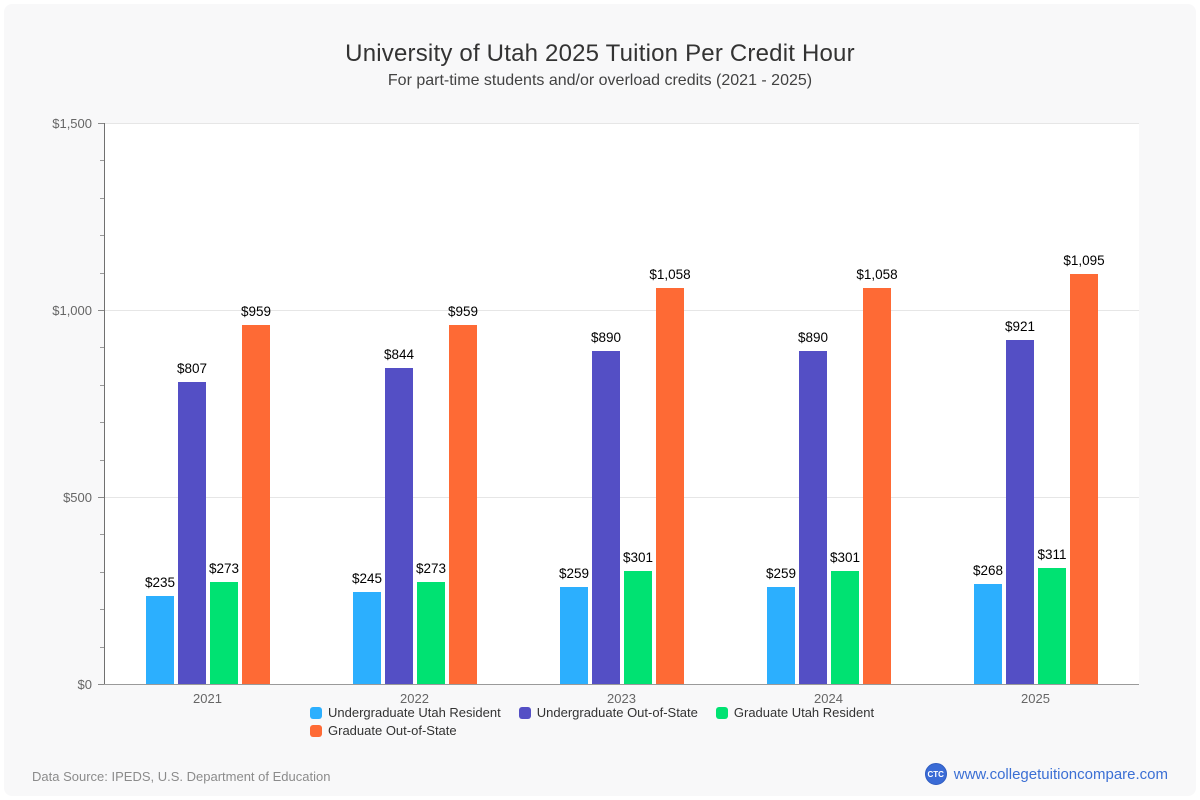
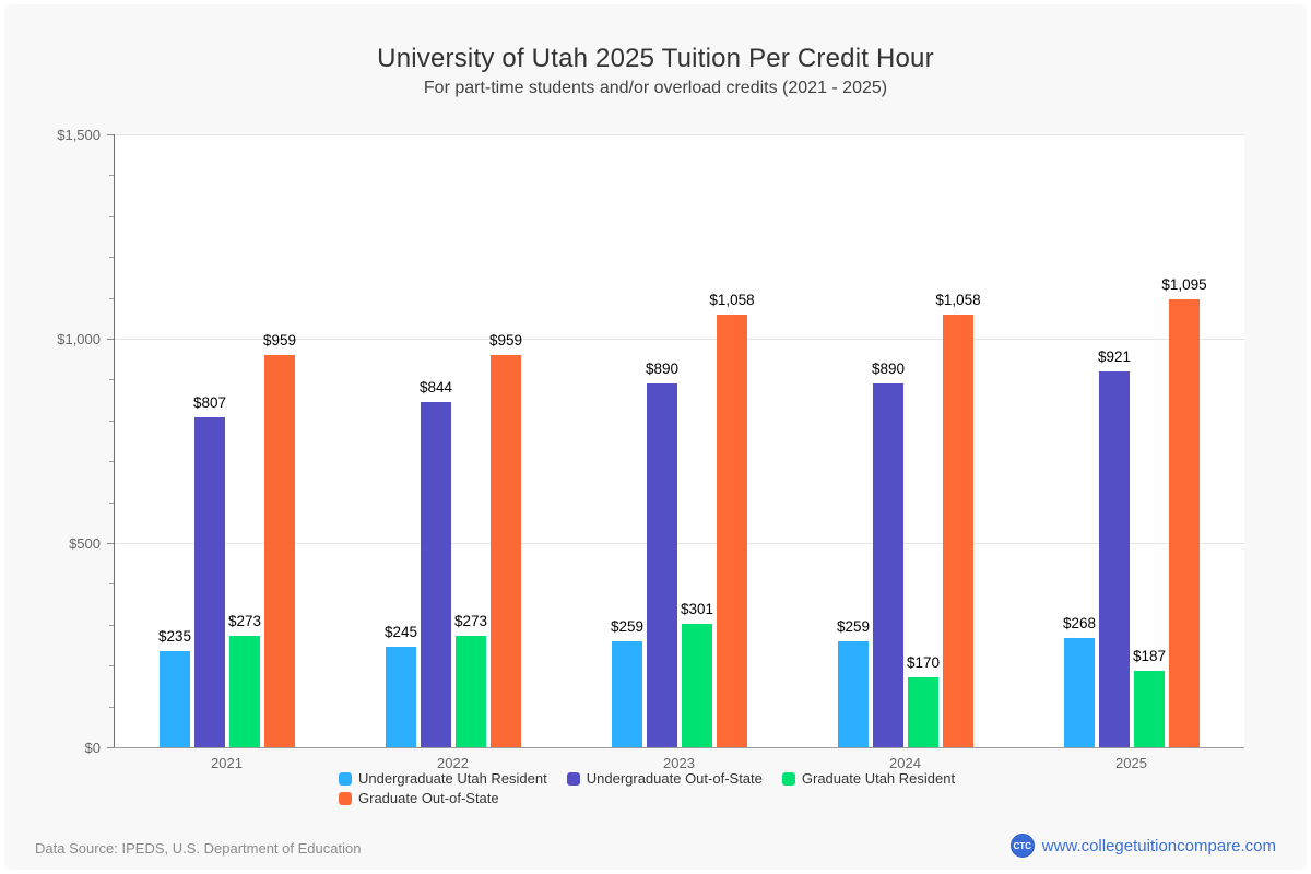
Graduate Utah Resident/2024: $301 -> $170
Graduate Utah Resident/2025: $311 -> $187
